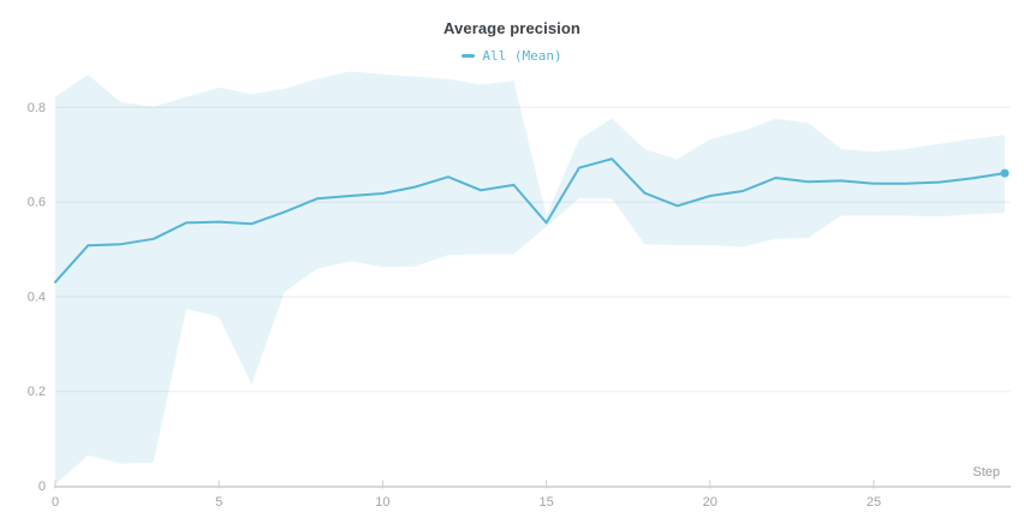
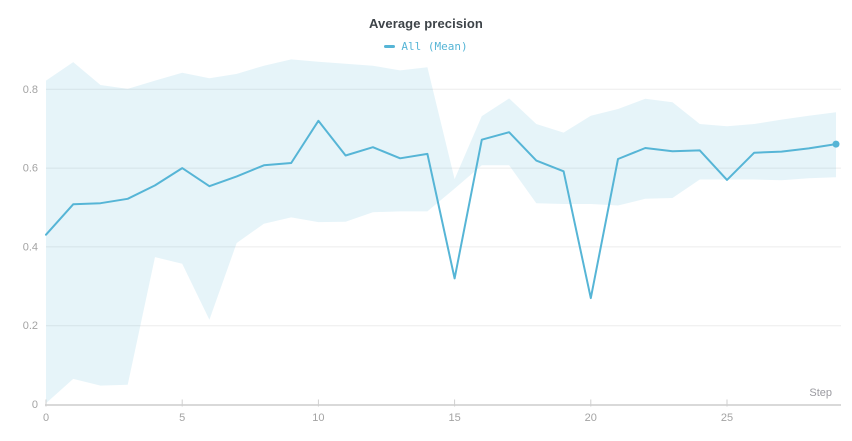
5: 0.56 -> 0.60
10: 0.62 -> 0.72
15: 0.56 -> 0.32
20: 0.61 -> 0.27
25: 0.64 -> 0.57
